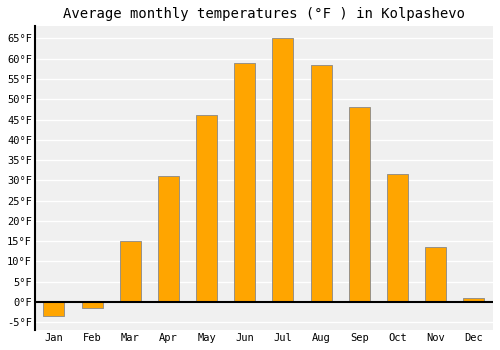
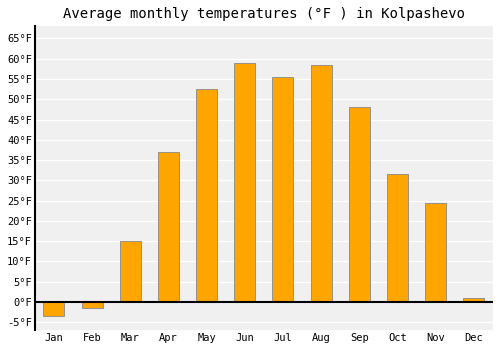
Apr: 31.0°F -> 37.0°F
May: 46.0°F -> 52.5°F
Jul: 65.0°F -> 55.5°F
Nov: 13.5°F -> 24.5°F
